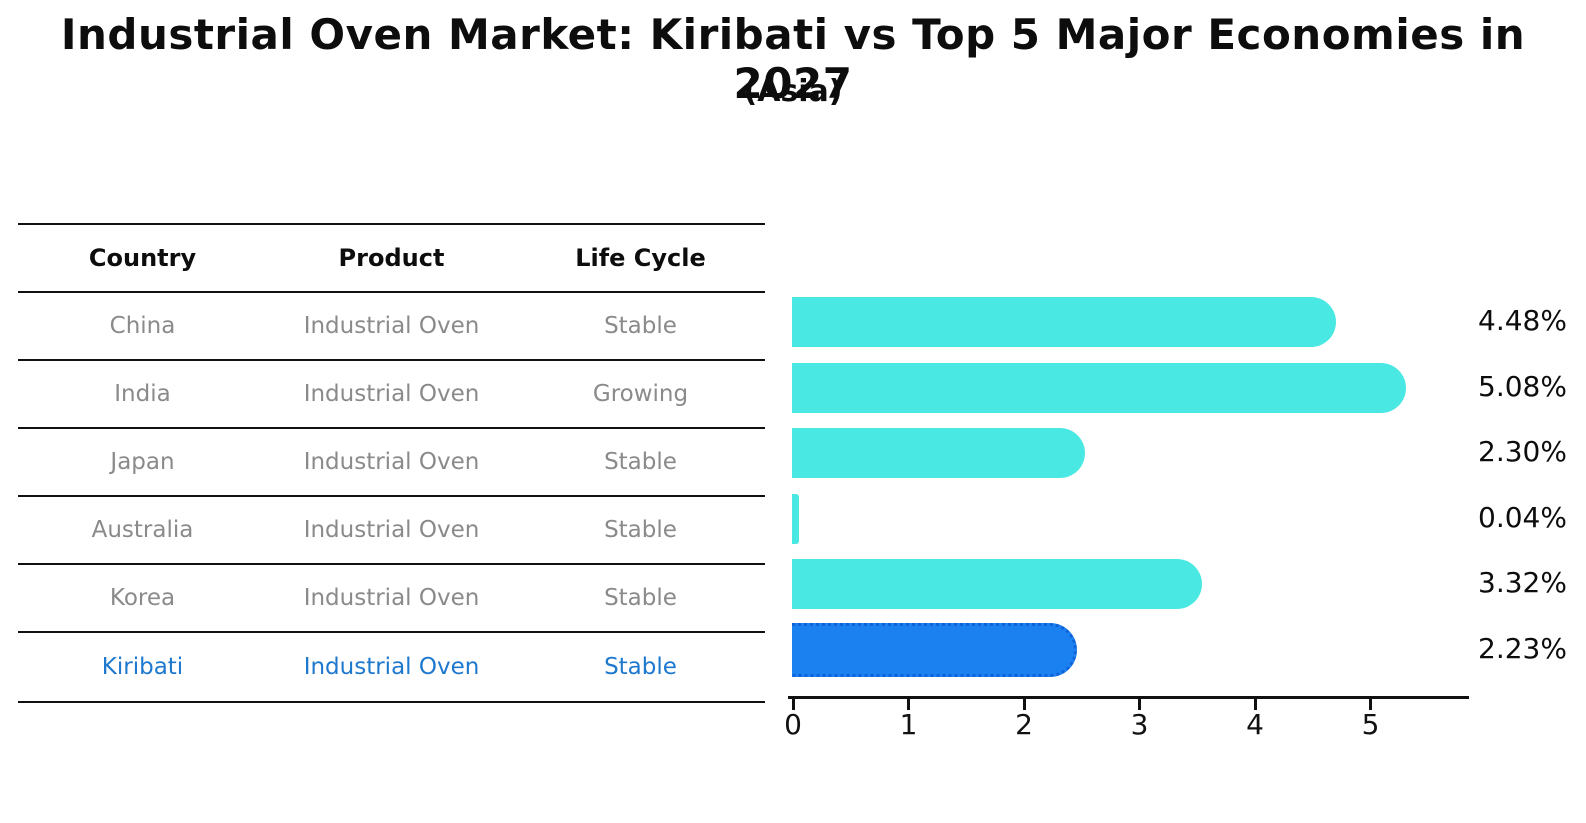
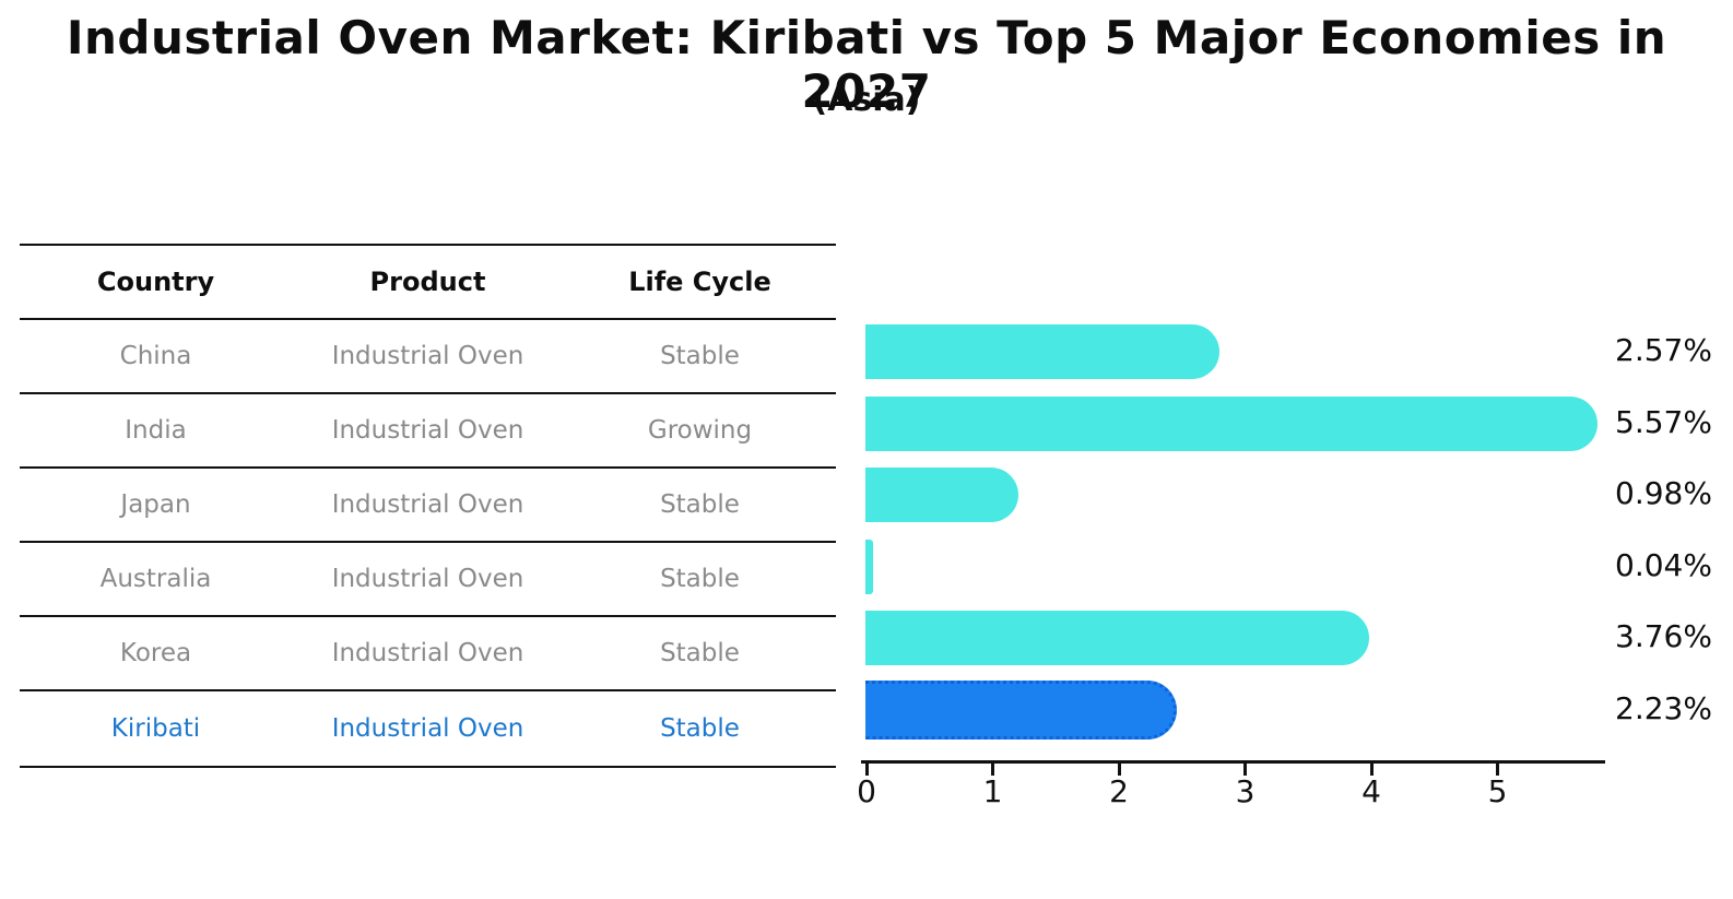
China: 4.48% -> 2.57%
India: 5.08% -> 5.57%
Japan: 2.30% -> 0.98%
Korea: 3.32% -> 3.76%
